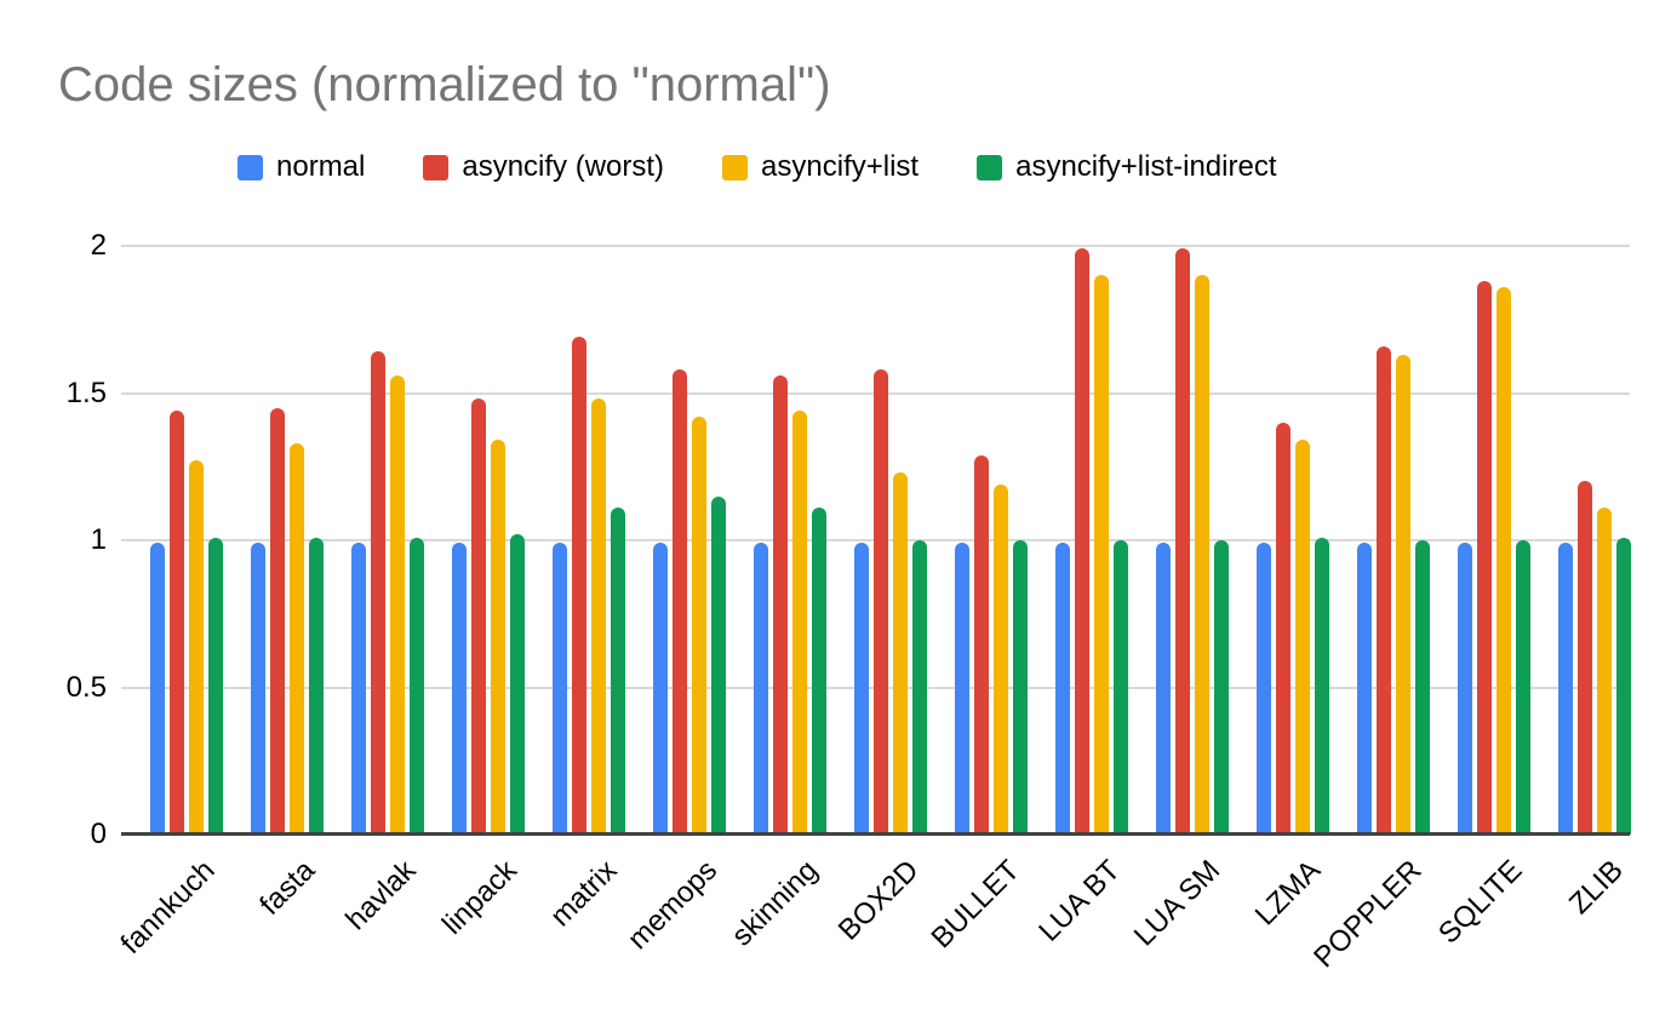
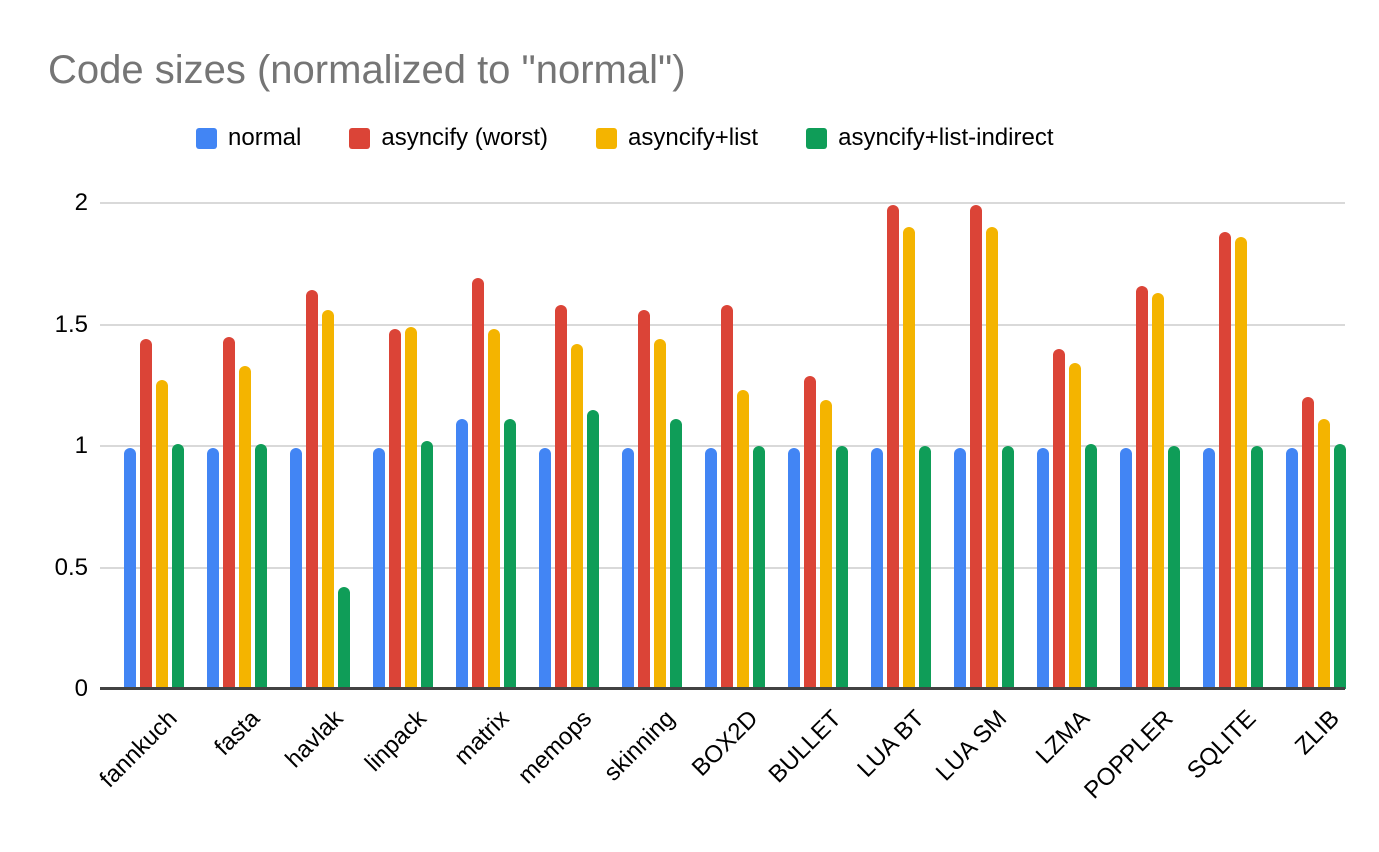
asyncify+list-indirect/havlak: 1.01 -> 0.42
asyncify+list/linpack: 1.34 -> 1.49
normal/matrix: 0.99 -> 1.11
